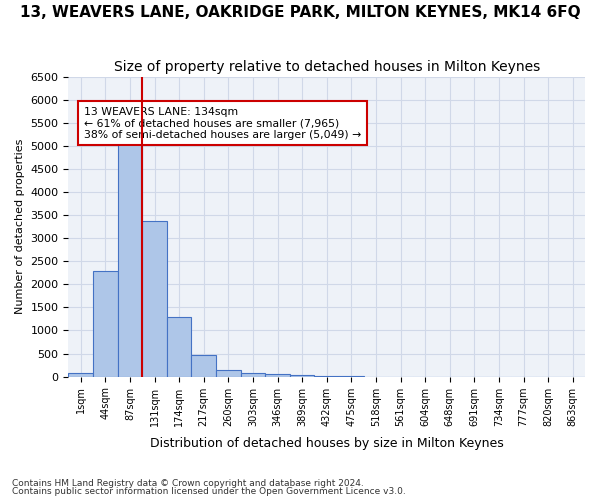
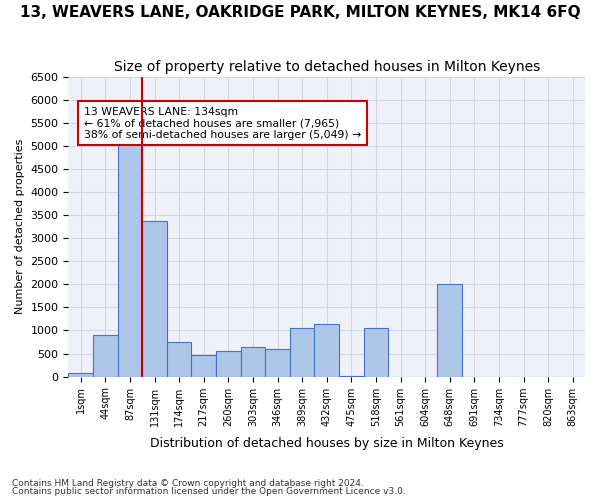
44sqm: 2280 -> 900
174sqm: 1300 -> 750
260sqm: 160 -> 550
303sqm: 80 -> 650
346sqm: 60 -> 600
389sqm: 30 -> 1050
432sqm: 10 -> 1150
518sqm: 0 -> 1050
648sqm: 0 -> 2000
